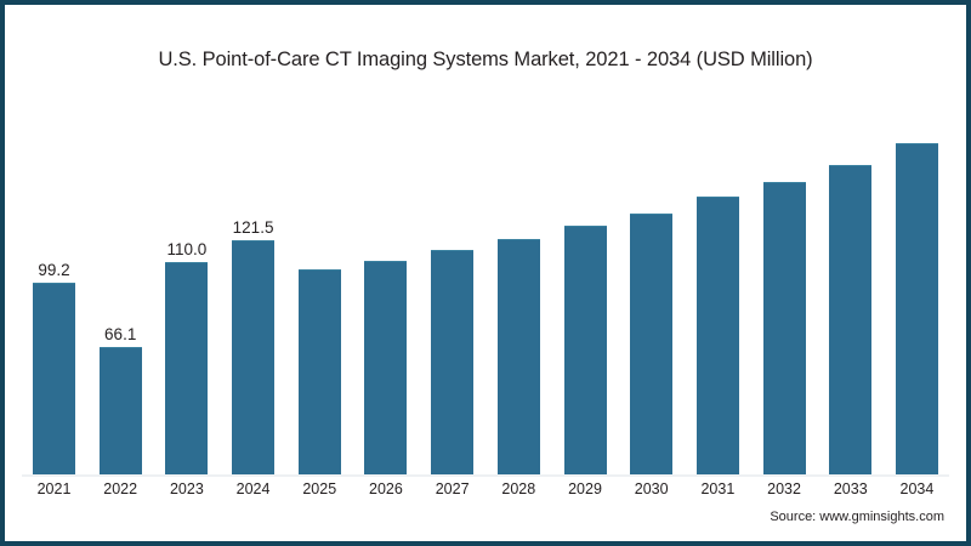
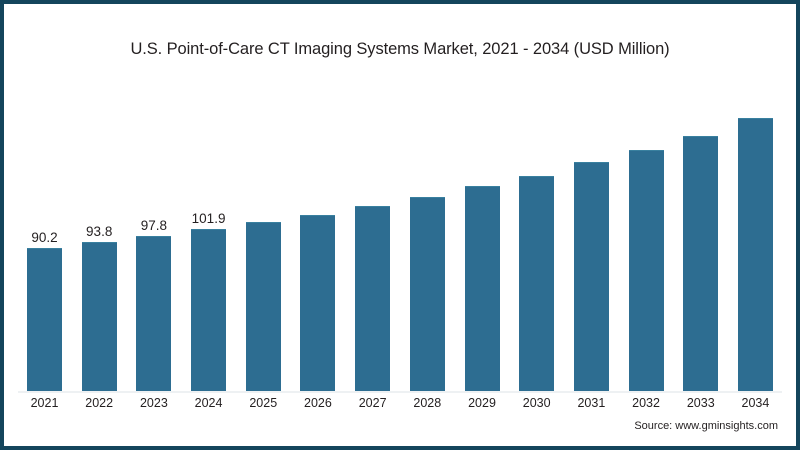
2021: 99.2 -> 90.2
2022: 66.1 -> 93.8
2023: 110.0 -> 97.8
2024: 121.5 -> 101.9
